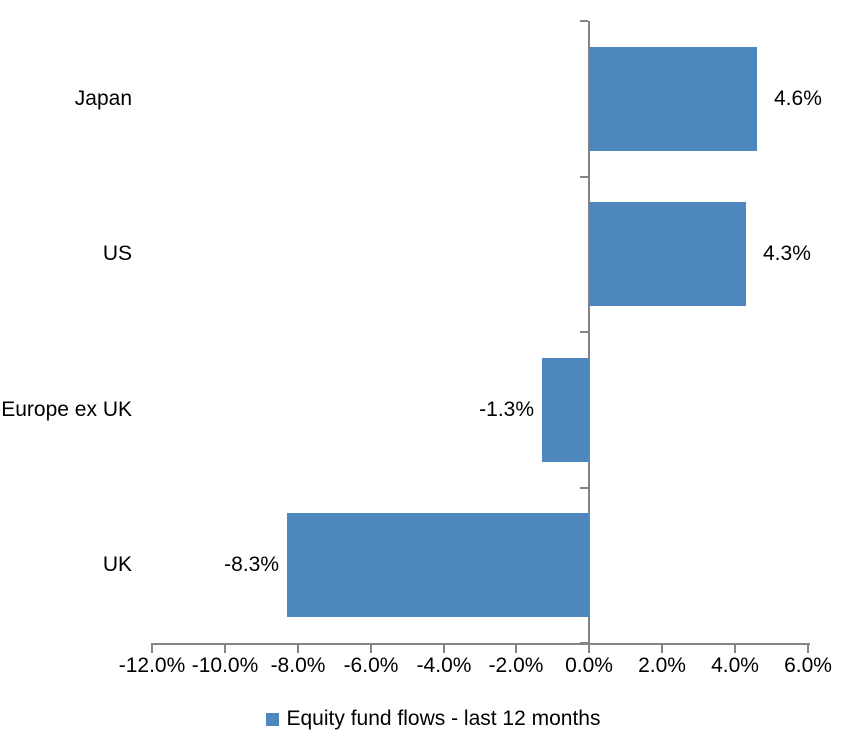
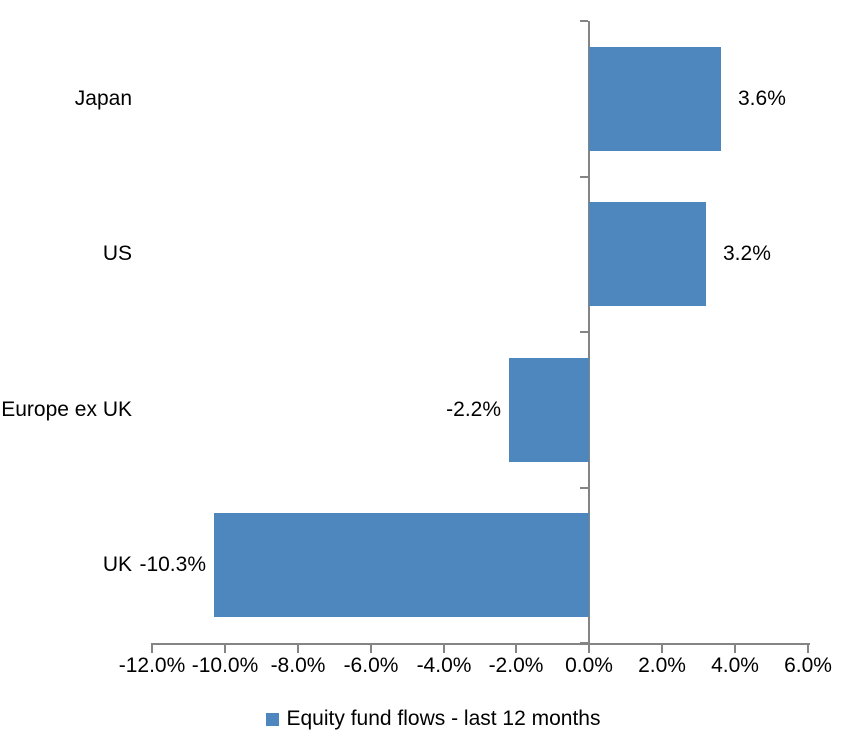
Japan: 4.6% -> 3.6%
US: 4.3% -> 3.2%
Europe ex UK: -1.3% -> -2.2%
UK: -8.3% -> -10.3%
